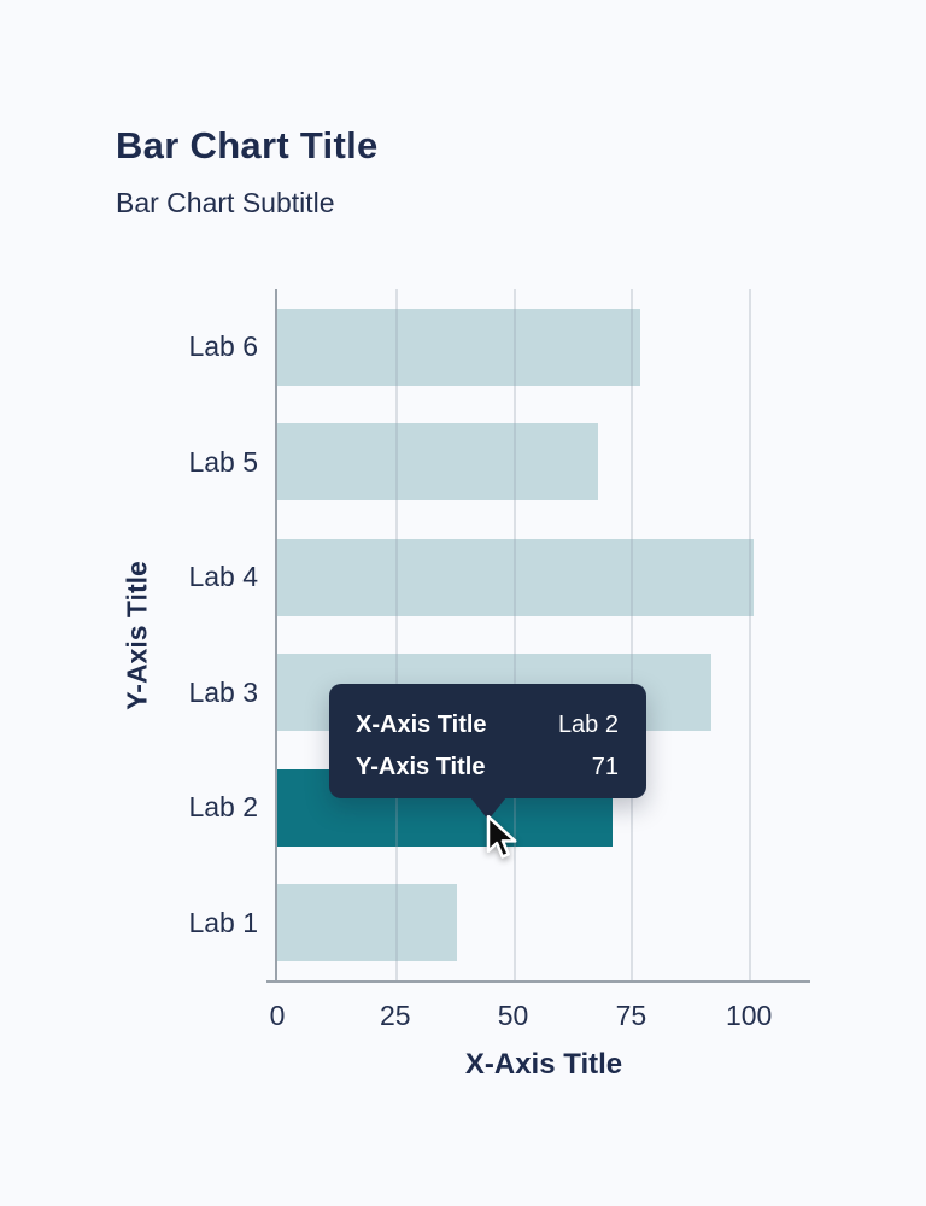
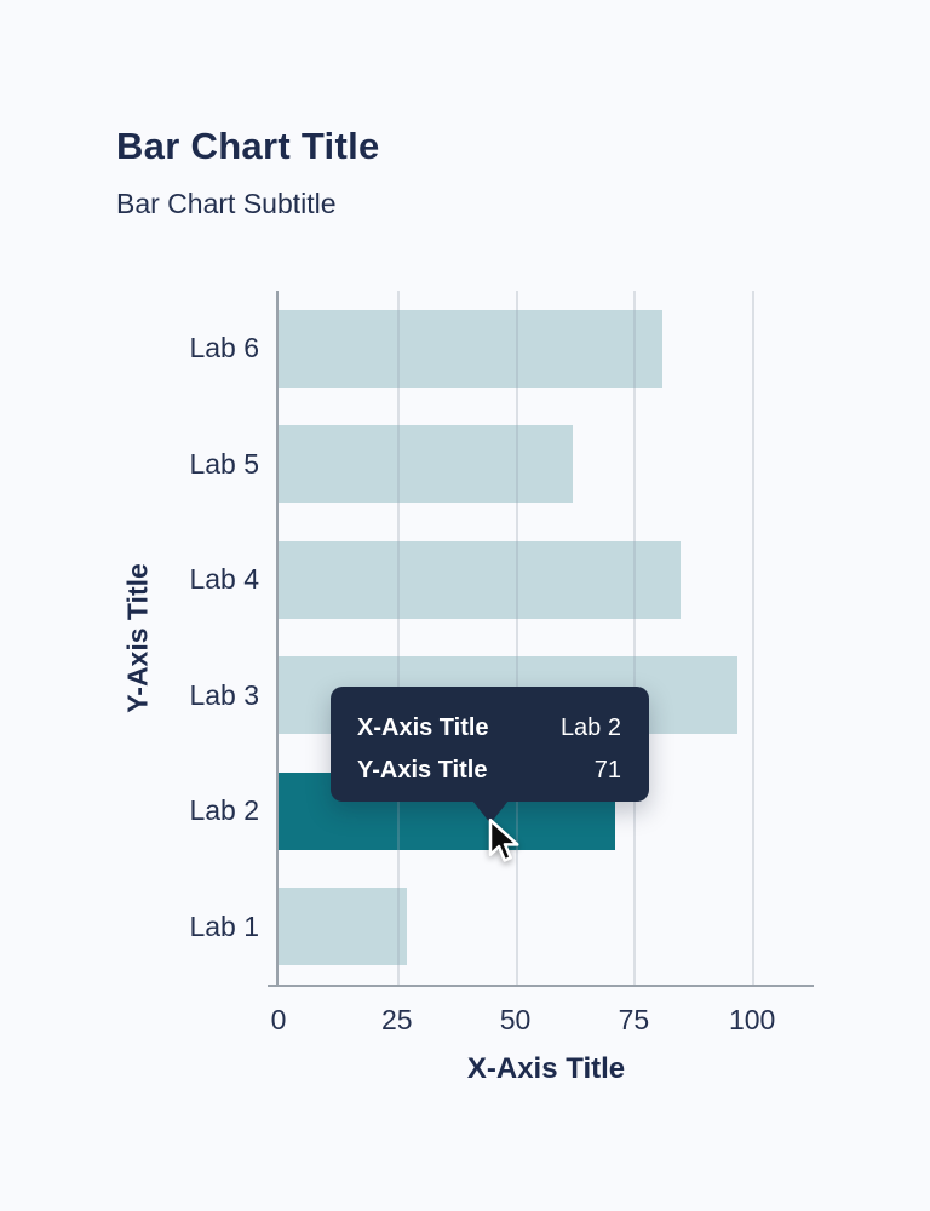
Lab 6: 77 -> 81
Lab 5: 68 -> 62
Lab 4: 101 -> 85
Lab 3: 92 -> 97
Lab 1: 38 -> 27
